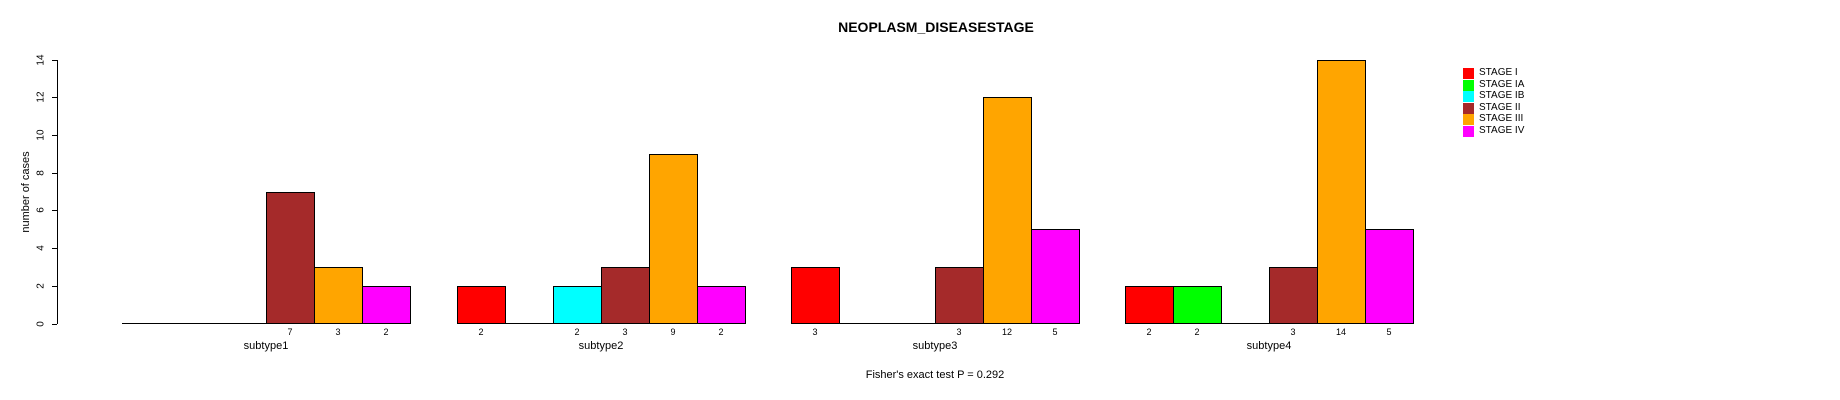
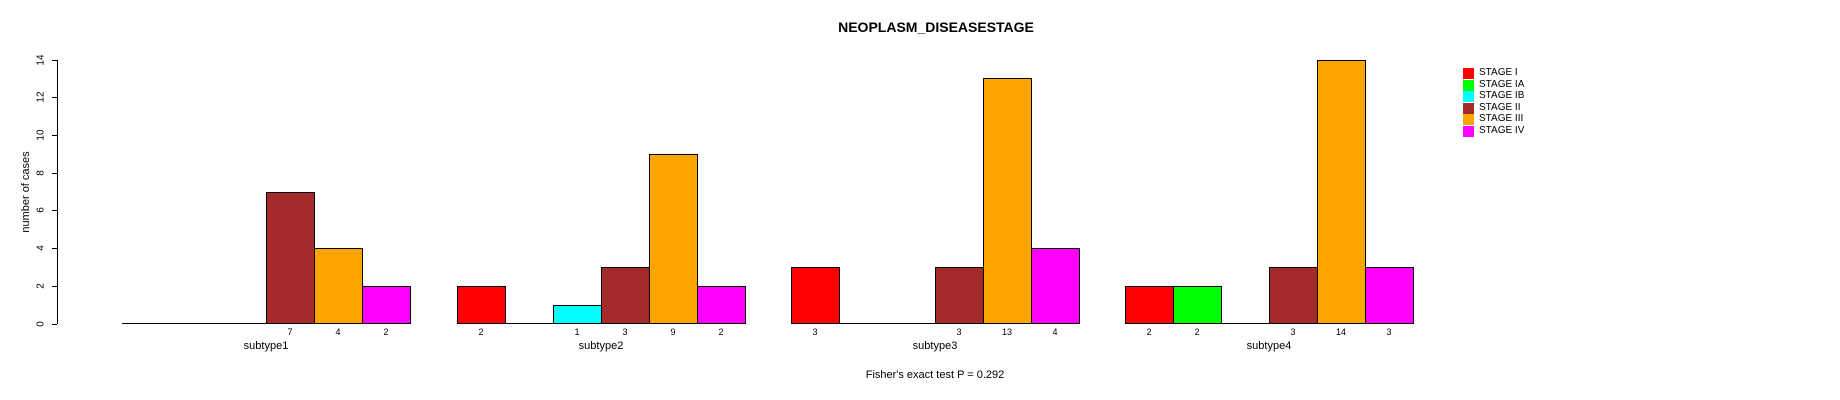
STAGE III/subtype1: 3 -> 4
STAGE IB/subtype2: 2 -> 1
STAGE III/subtype3: 12 -> 13
STAGE IV/subtype3: 5 -> 4
STAGE IV/subtype4: 5 -> 3
